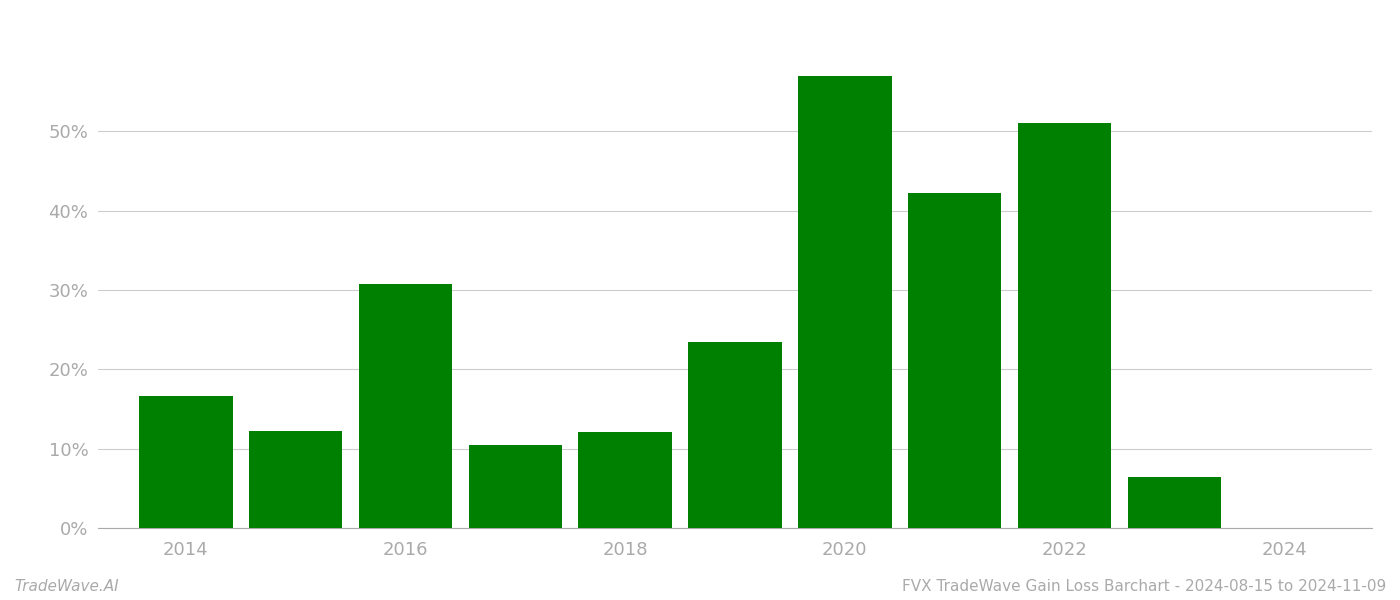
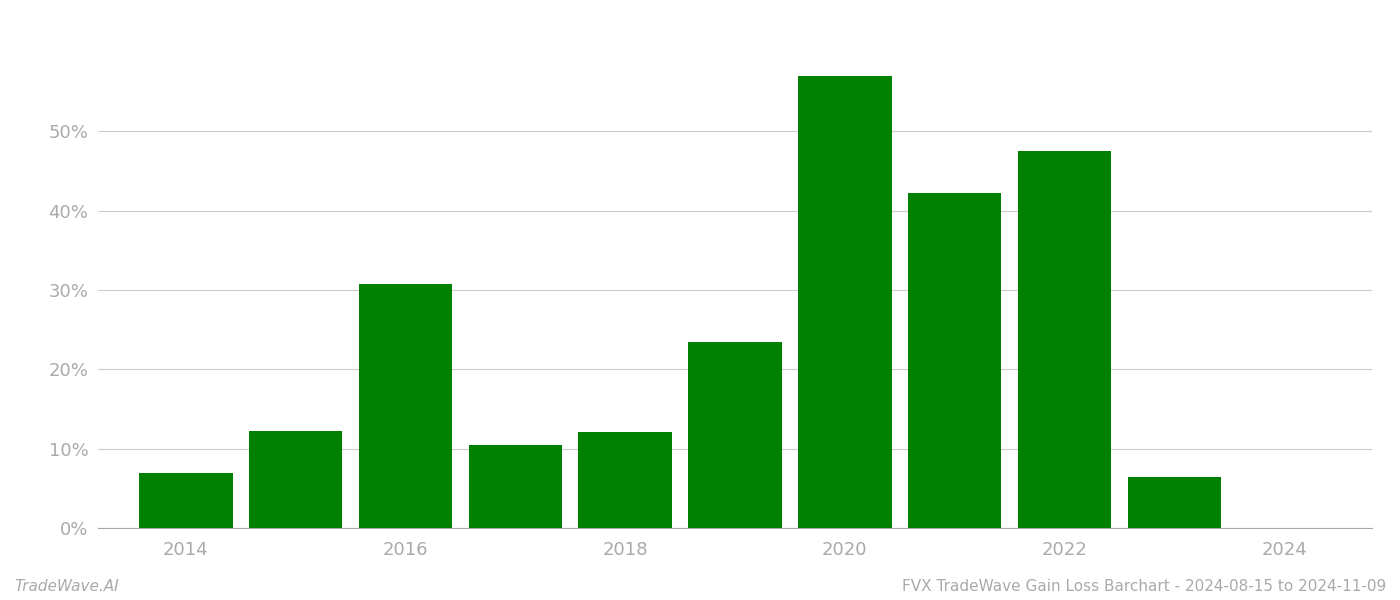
2014: 16.6% -> 6.9%
2022: 51.0% -> 47.5%
